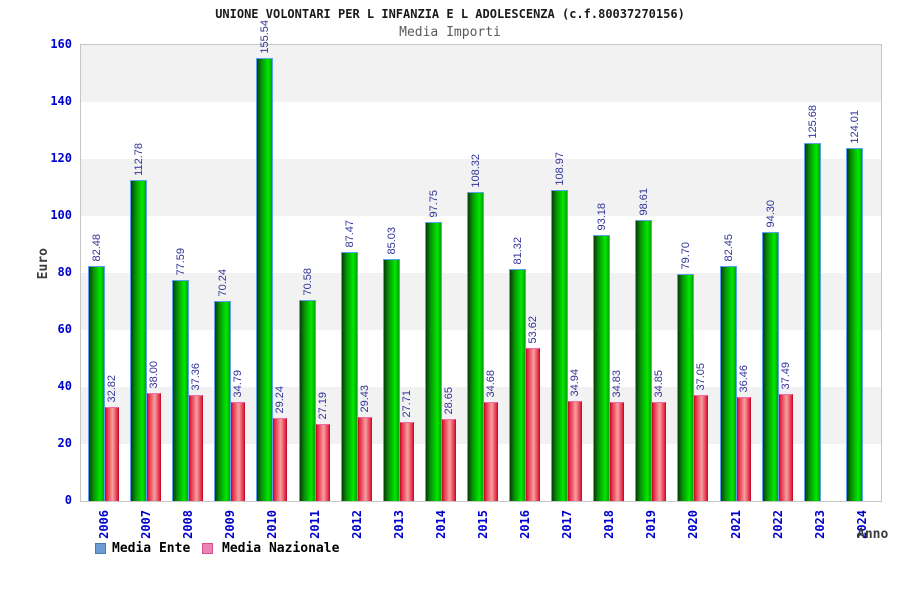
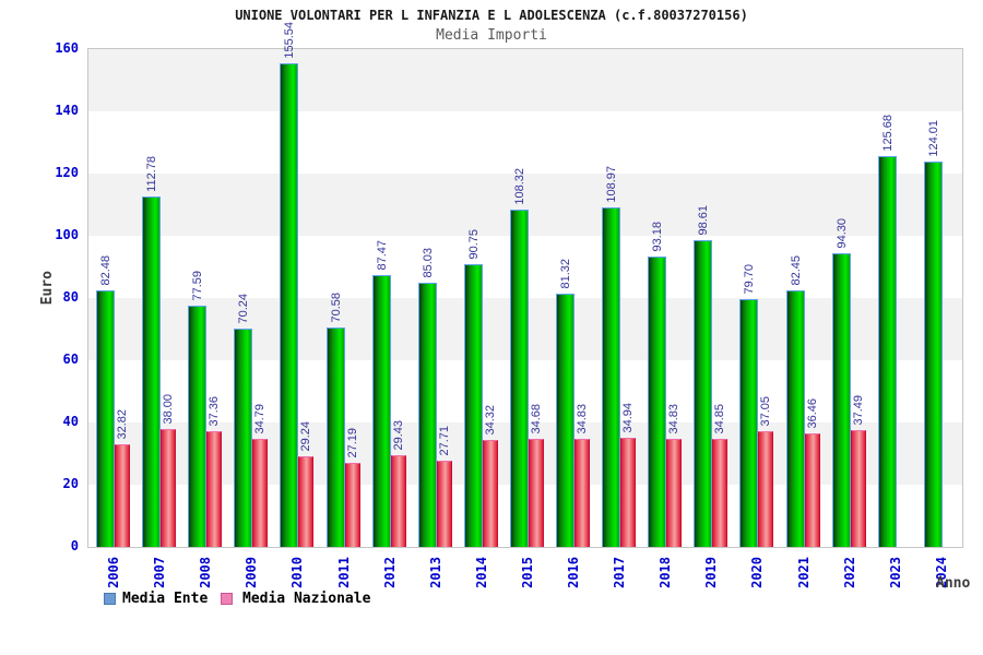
Media Ente/2014: 97.75 -> 90.75
Media Nazionale/2014: 28.65 -> 34.32
Media Nazionale/2016: 53.62 -> 34.83
